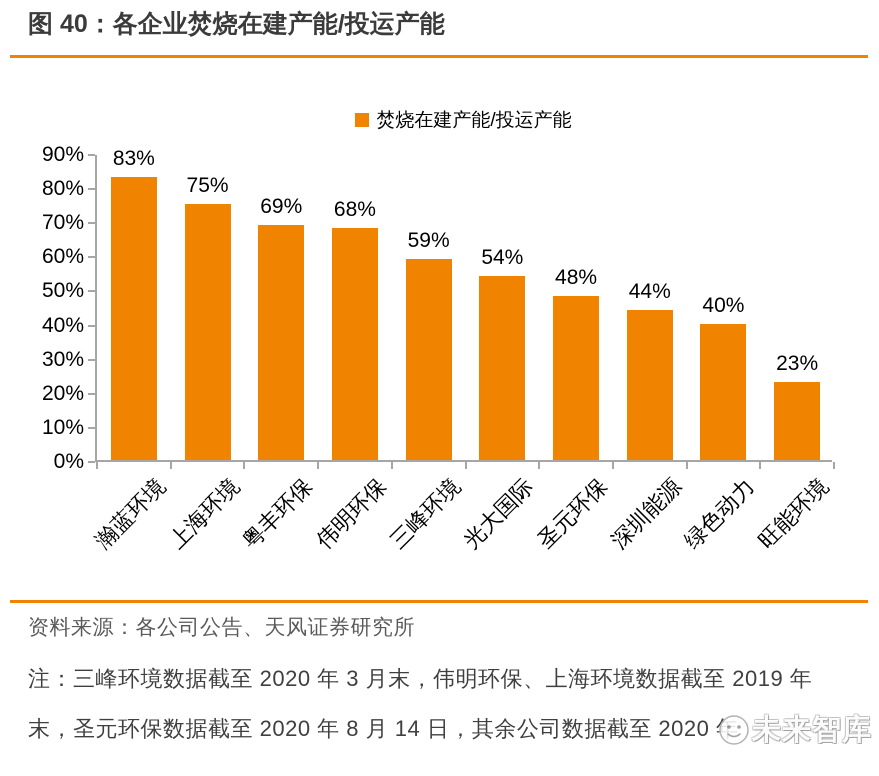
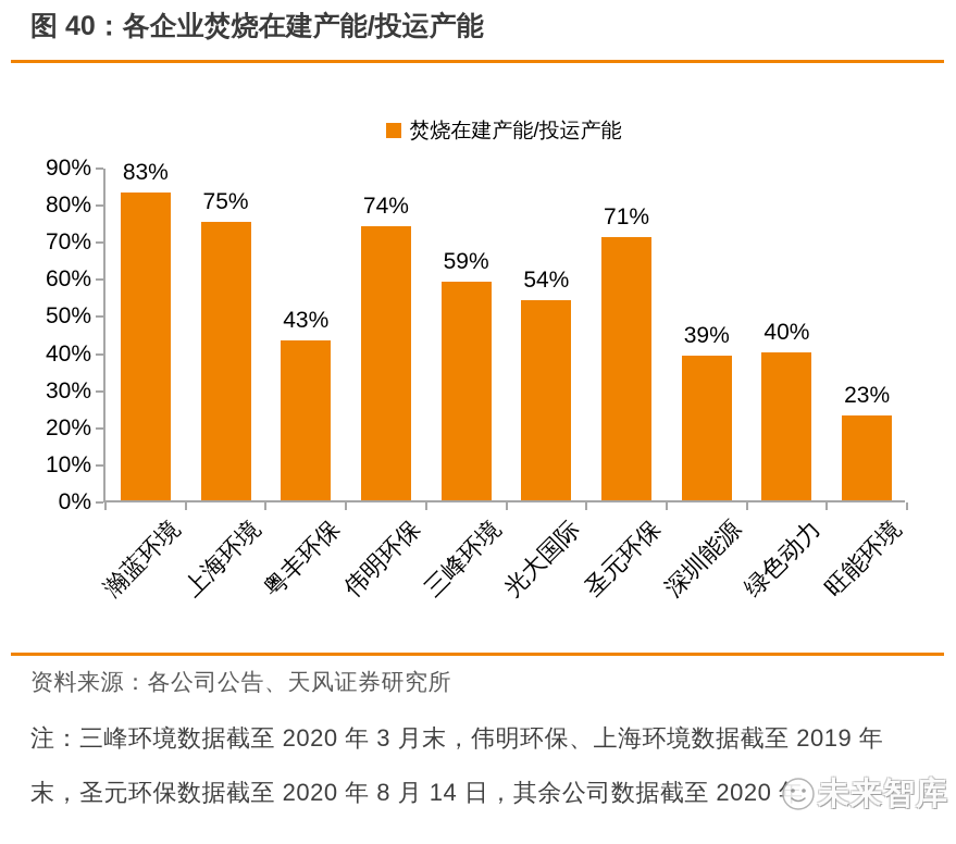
粤丰环保: 69% -> 43%
伟明环保: 68% -> 74%
圣元环保: 48% -> 71%
深圳能源: 44% -> 39%
